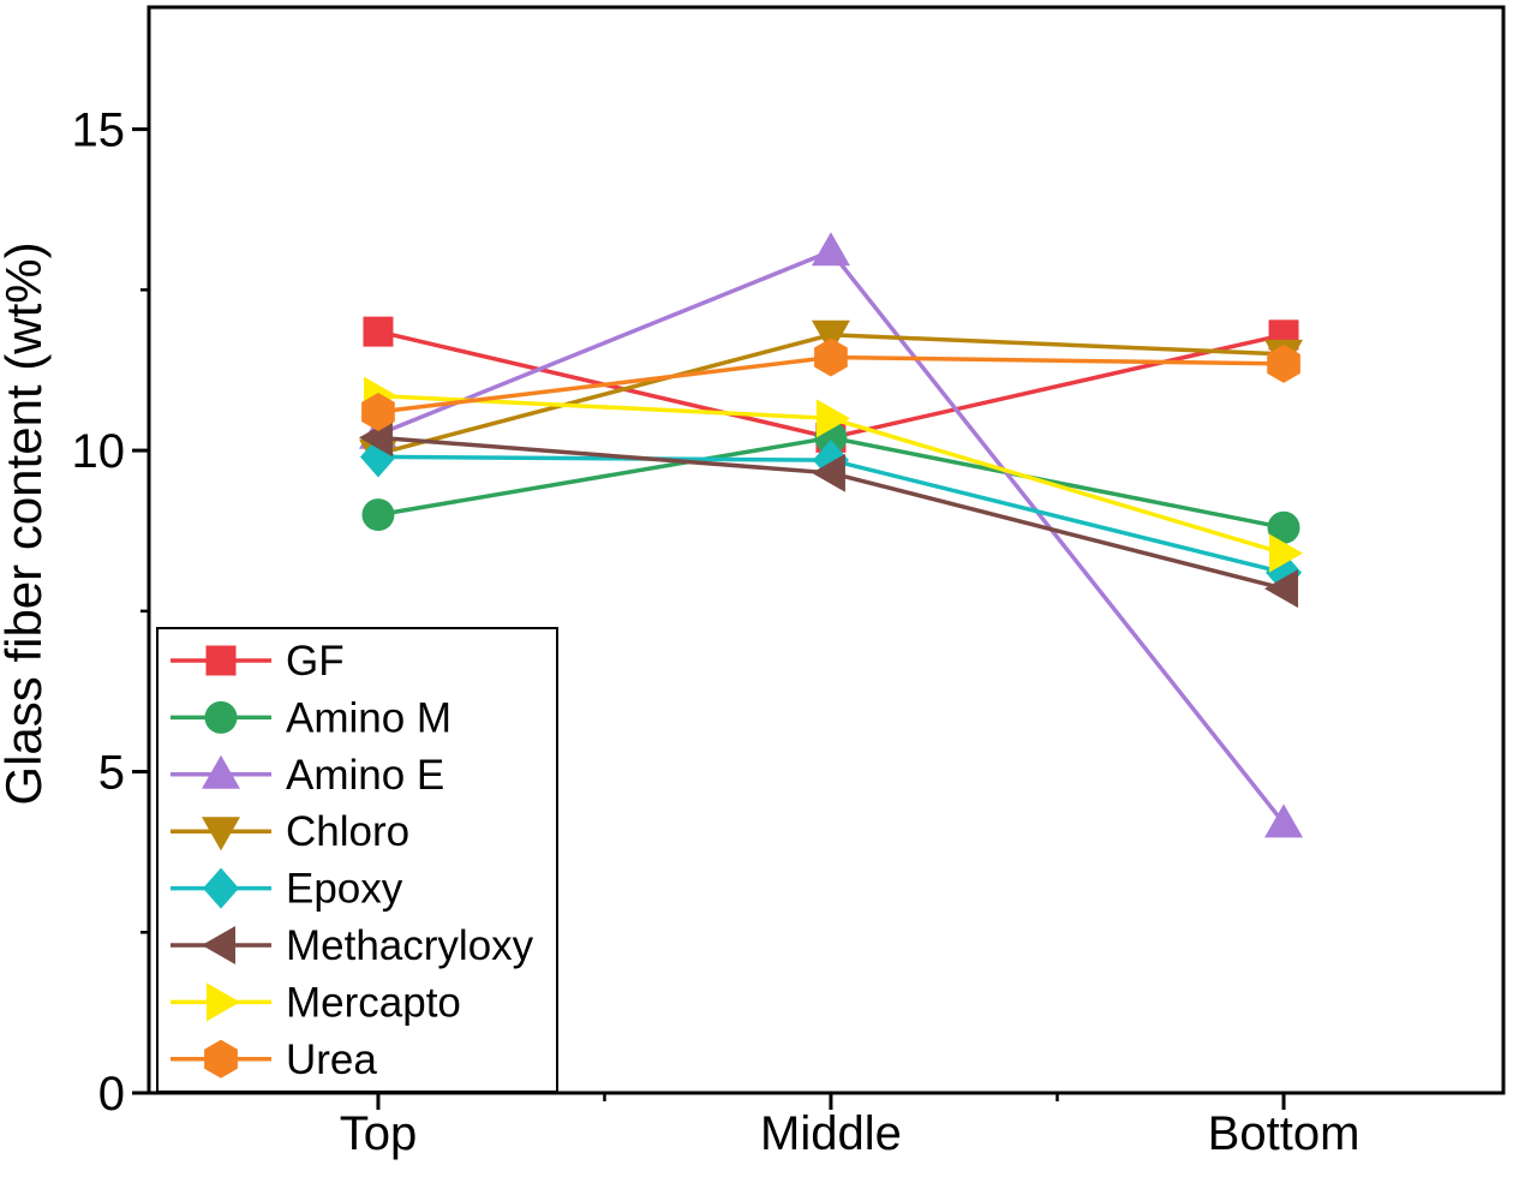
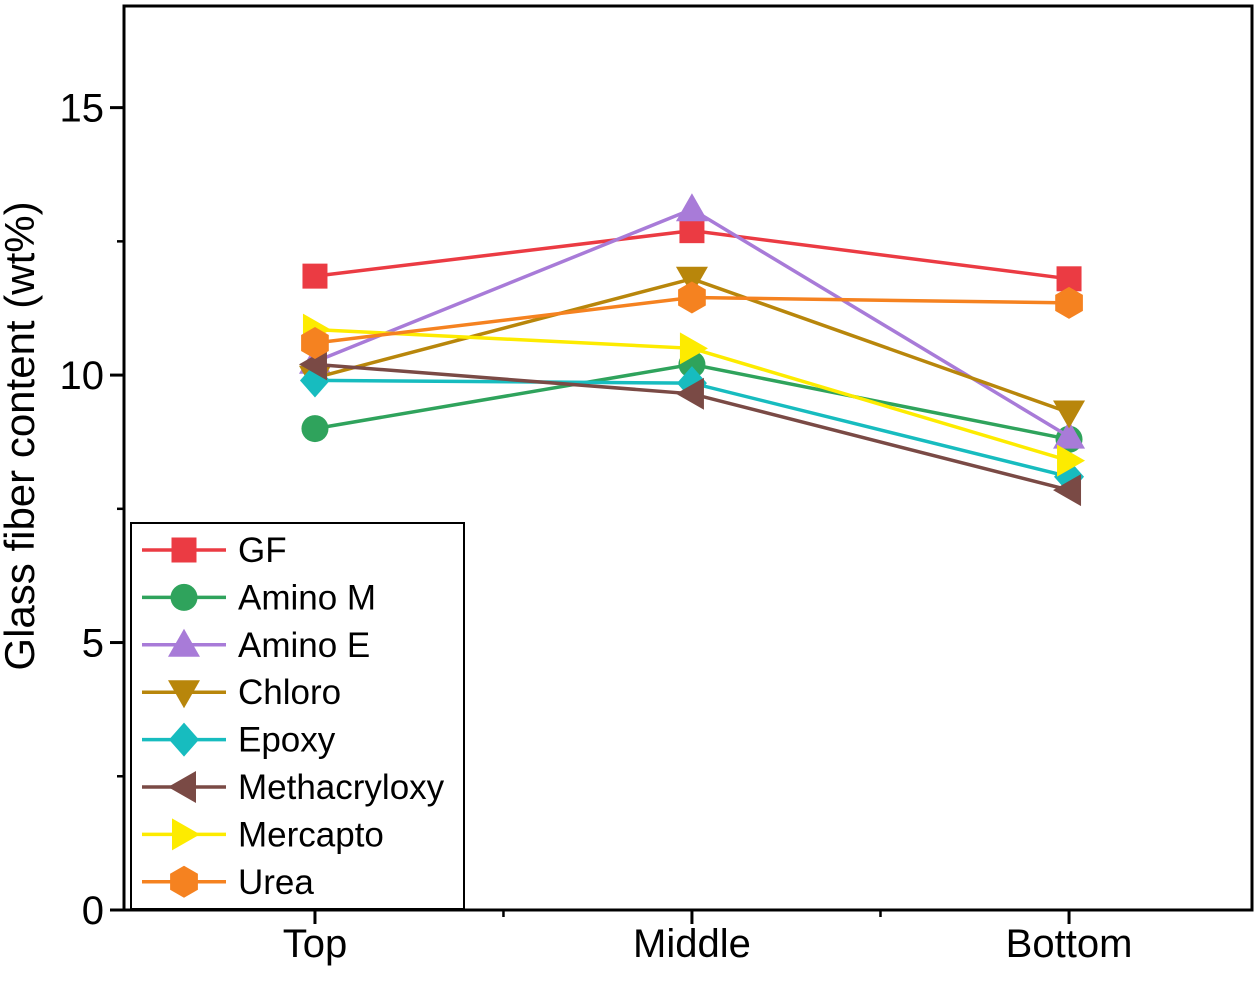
GF/Middle: 10.2 -> 12.7
Amino E/Bottom: 4.2 -> 8.8
Chloro/Bottom: 11.5 -> 9.3
